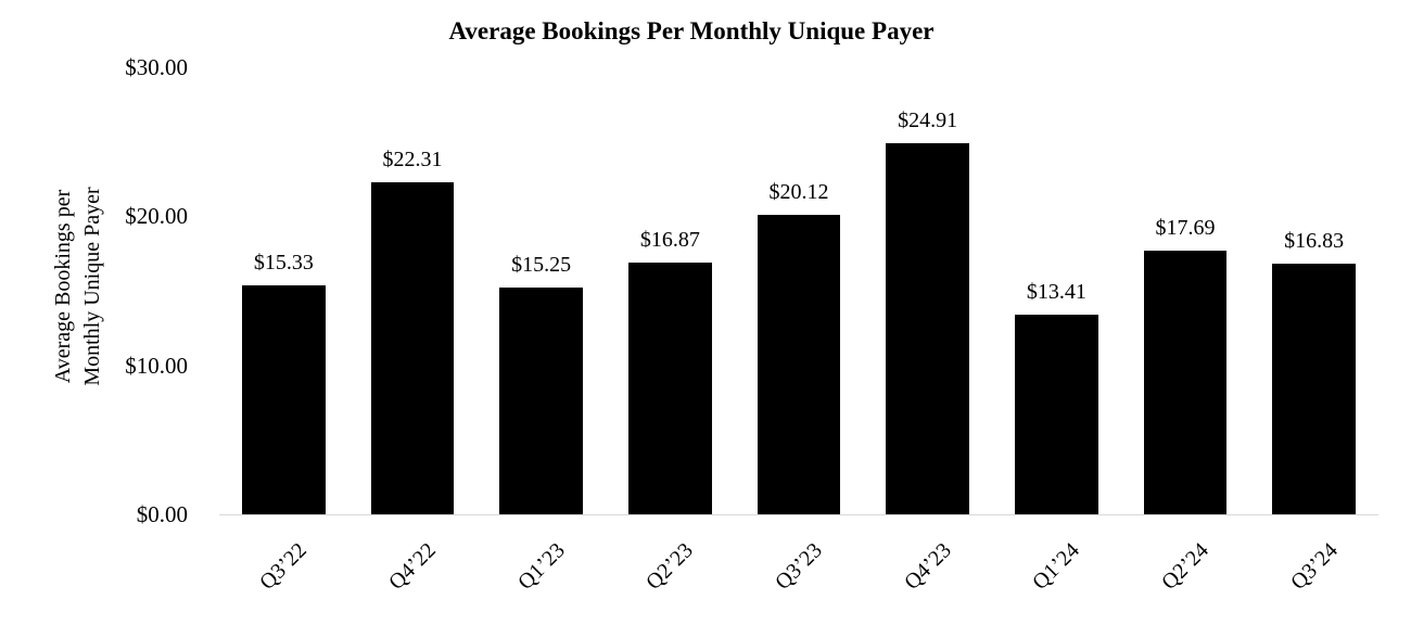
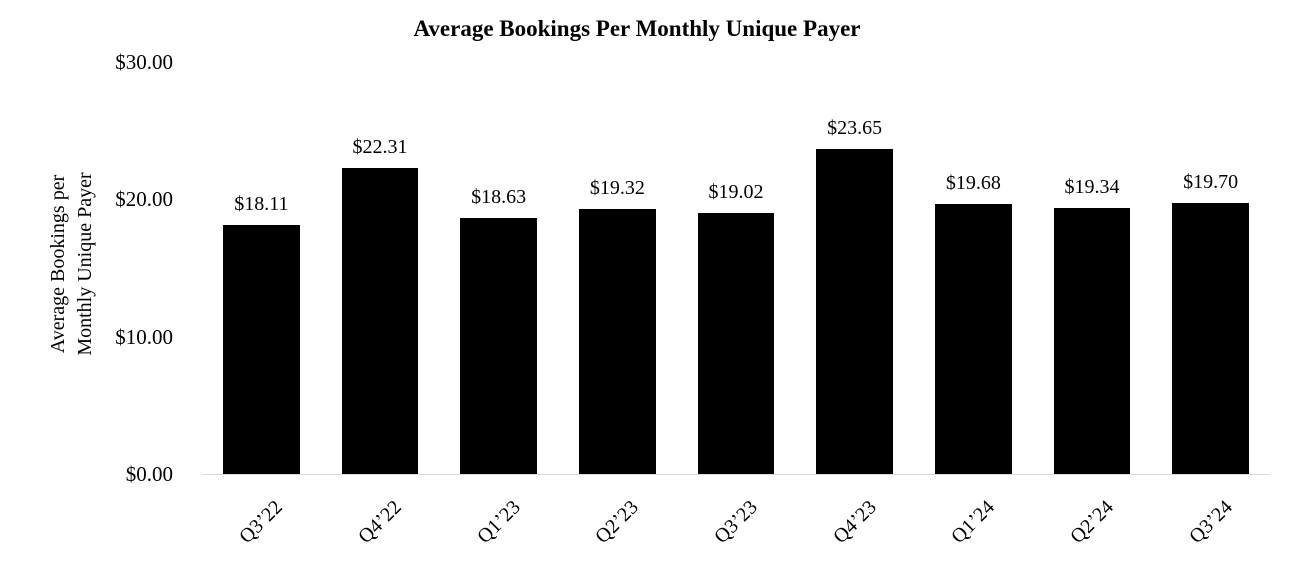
Q3’22: $15.33 -> $18.11
Q1’23: $15.25 -> $18.63
Q2’23: $16.87 -> $19.32
Q3’23: $20.12 -> $19.02
Q4’23: $24.91 -> $23.65
Q1’24: $13.41 -> $19.68
Q2’24: $17.69 -> $19.34
Q3’24: $16.83 -> $19.70
